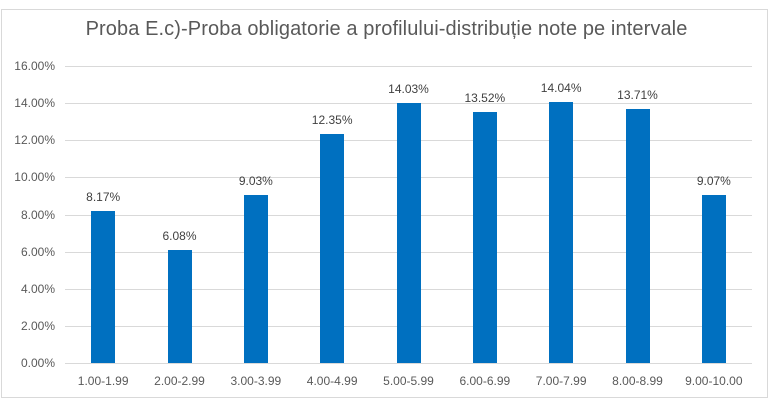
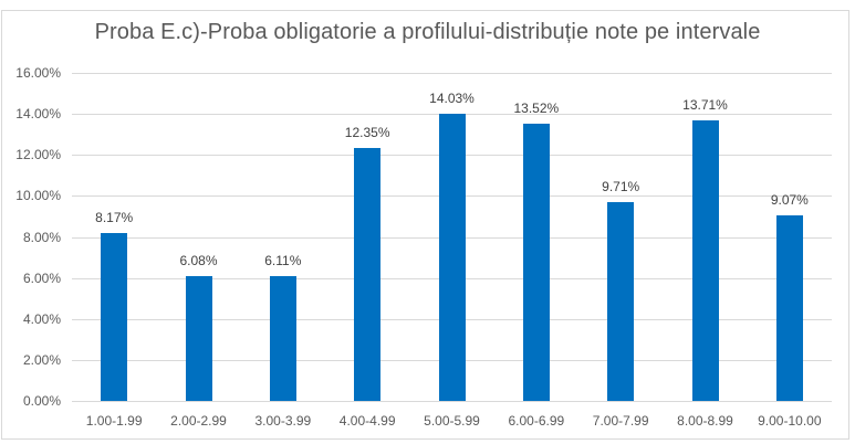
3.00-3.99: 9.03% -> 6.11%
7.00-7.99: 14.04% -> 9.71%
